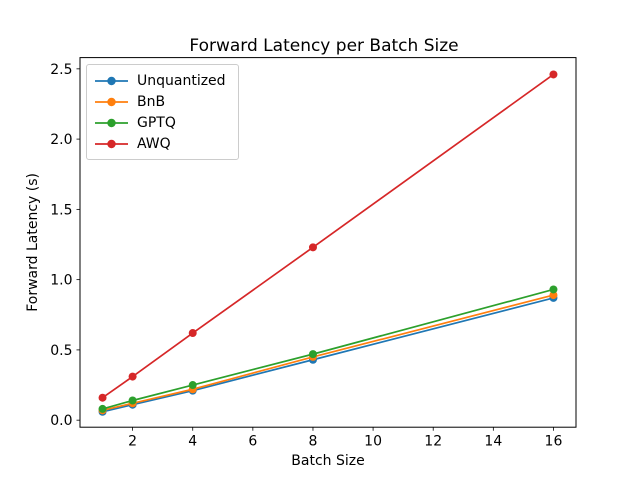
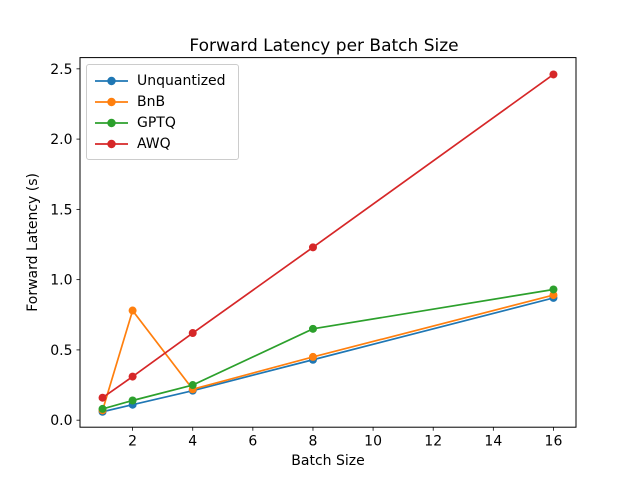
BnB/2: 0.12 -> 0.78
GPTQ/8: 0.47 -> 0.65
